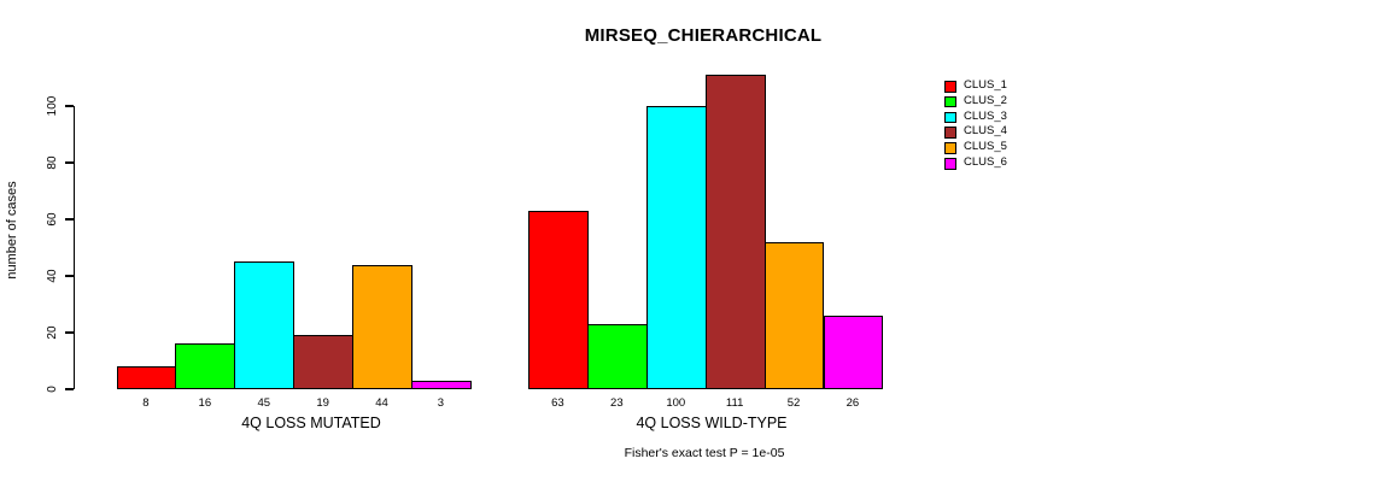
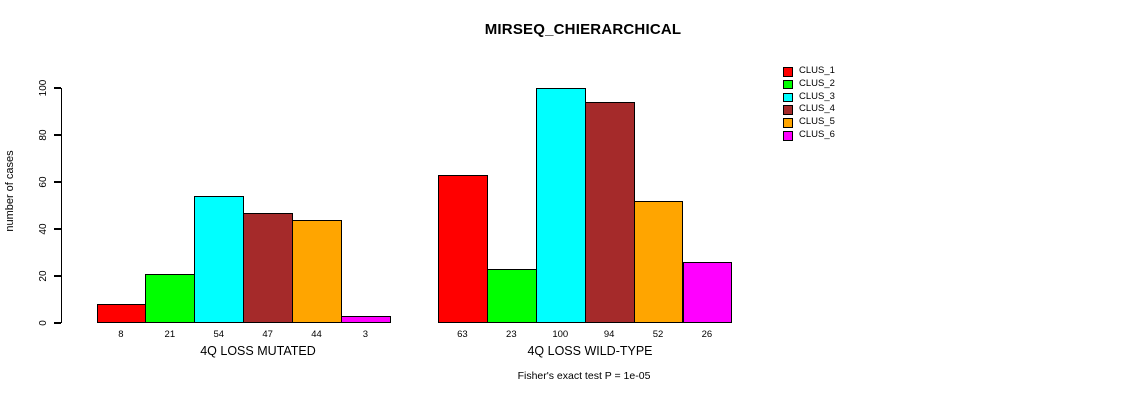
CLUS_2/4Q LOSS MUTATED: 16 -> 21
CLUS_3/4Q LOSS MUTATED: 45 -> 54
CLUS_4/4Q LOSS MUTATED: 19 -> 47
CLUS_4/4Q LOSS WILD-TYPE: 111 -> 94
